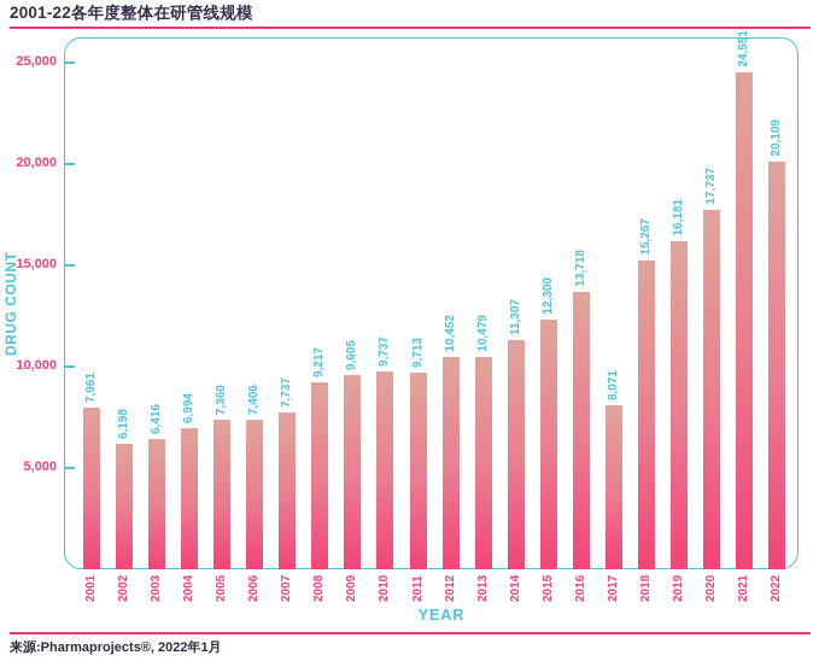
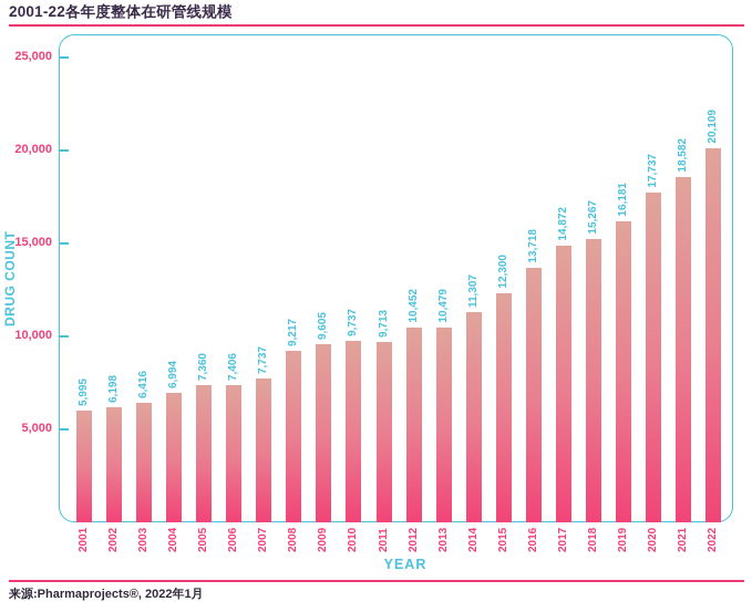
2001: 7,961 -> 5,995
2017: 8,071 -> 14,872
2021: 24,551 -> 18,582
